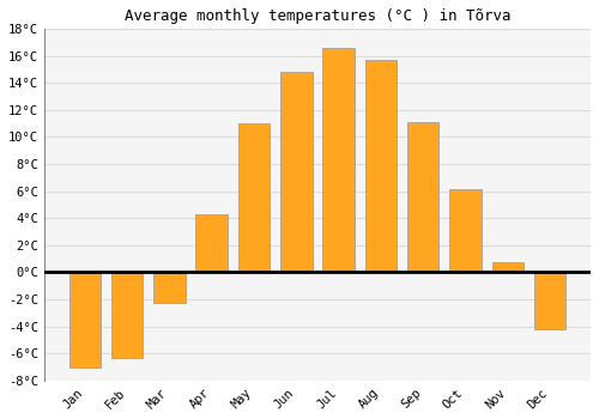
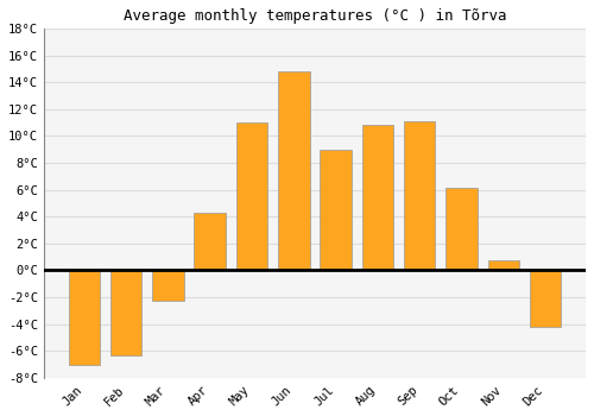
Jul: 16.6°C -> 9.0°C
Aug: 15.7°C -> 10.8°C
